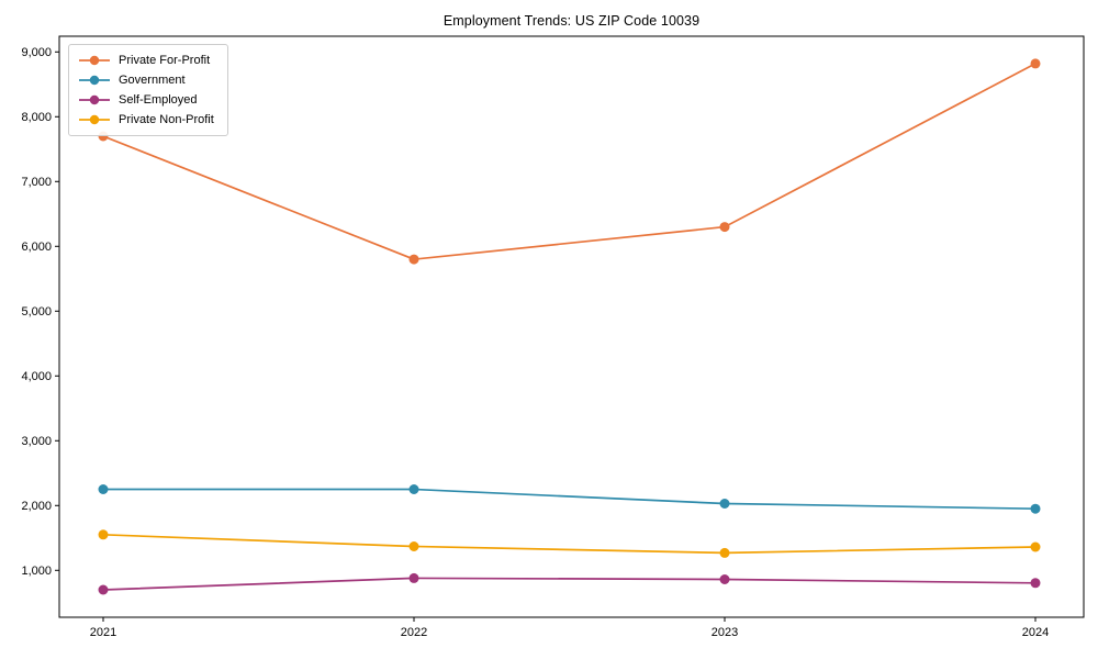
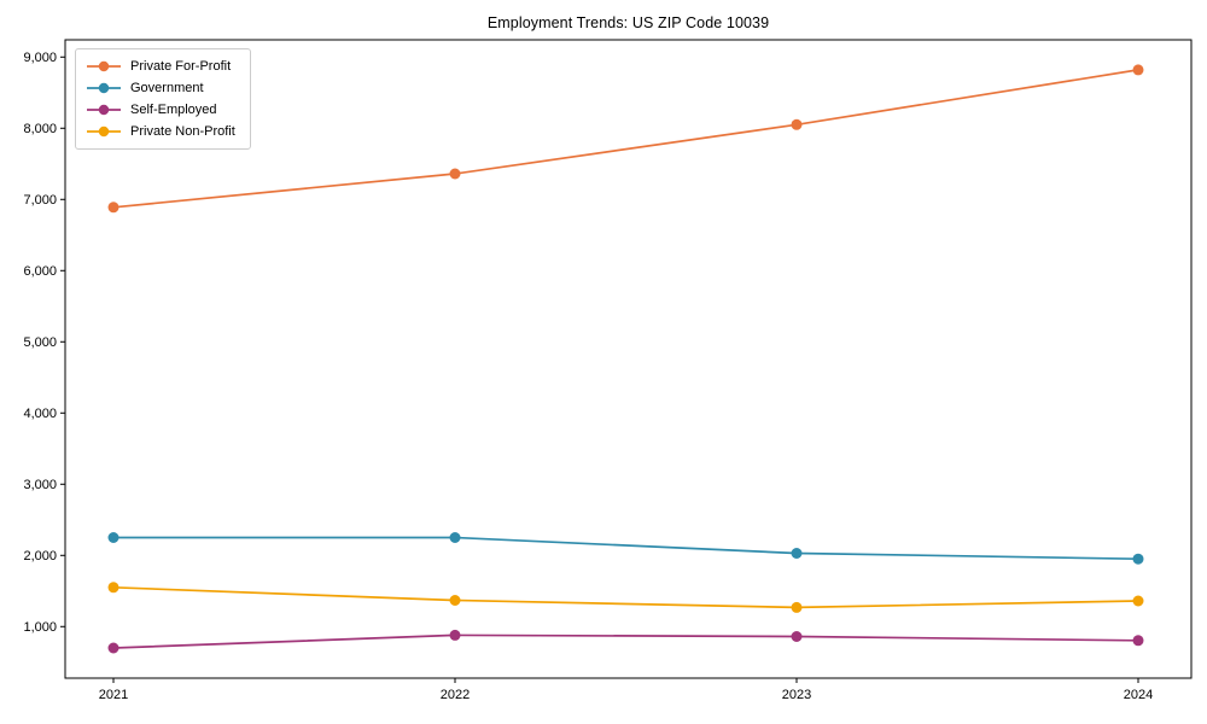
Private For-Profit/2021: 7700 -> 6900
Private For-Profit/2022: 5800 -> 7400
Private For-Profit/2023: 6300 -> 8000
